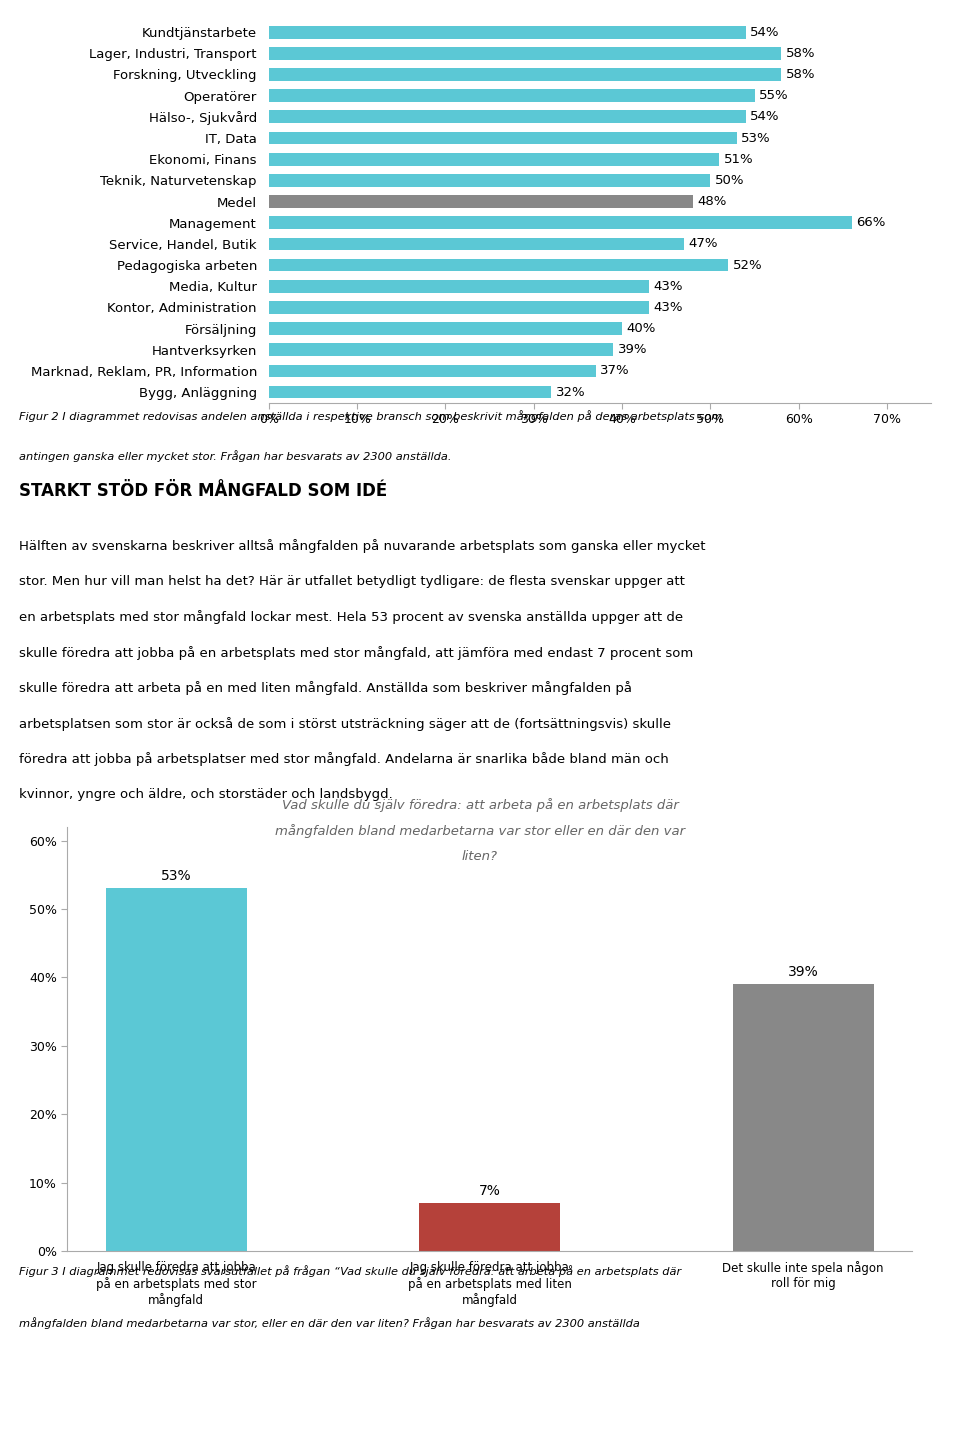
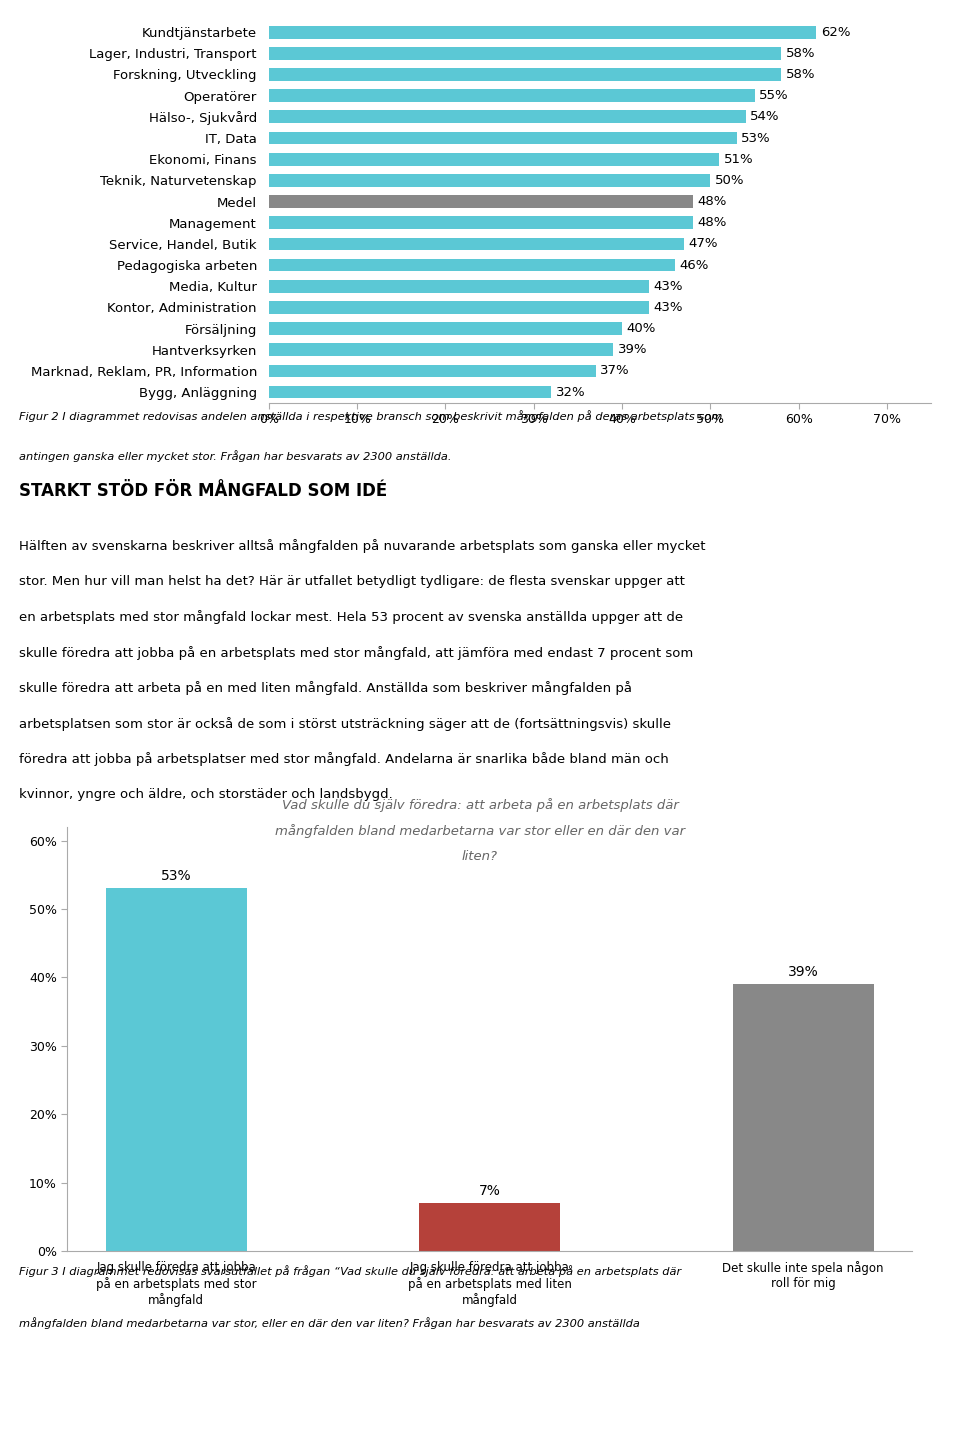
Kundtjänstarbete: 54% -> 62%
Management: 66% -> 48%
Pedagogiska arbeten: 52% -> 46%
